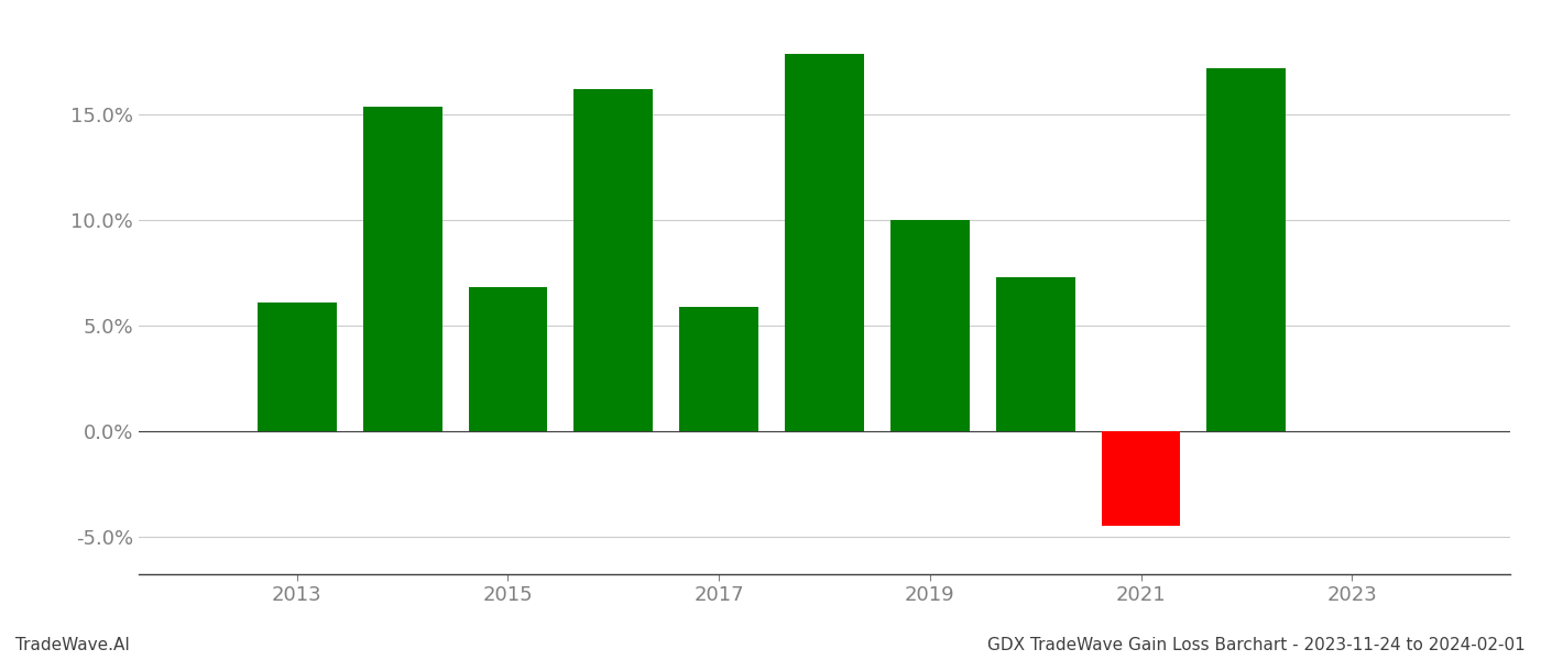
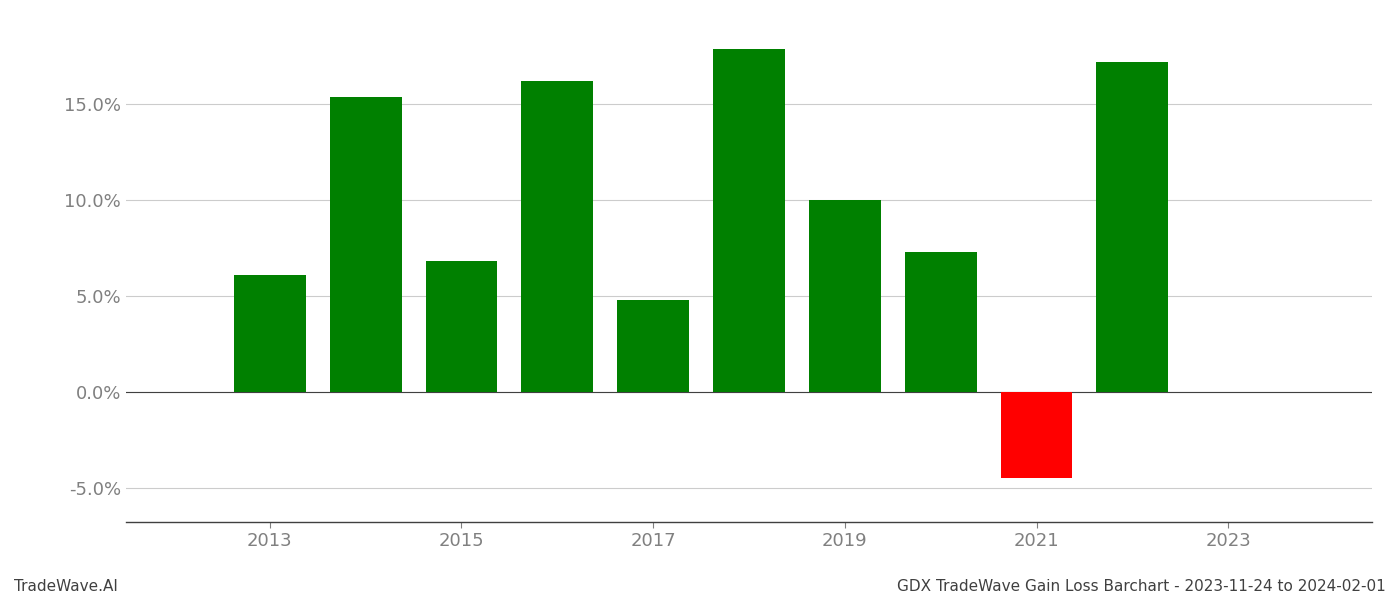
2017: 5.9% -> 4.8%
